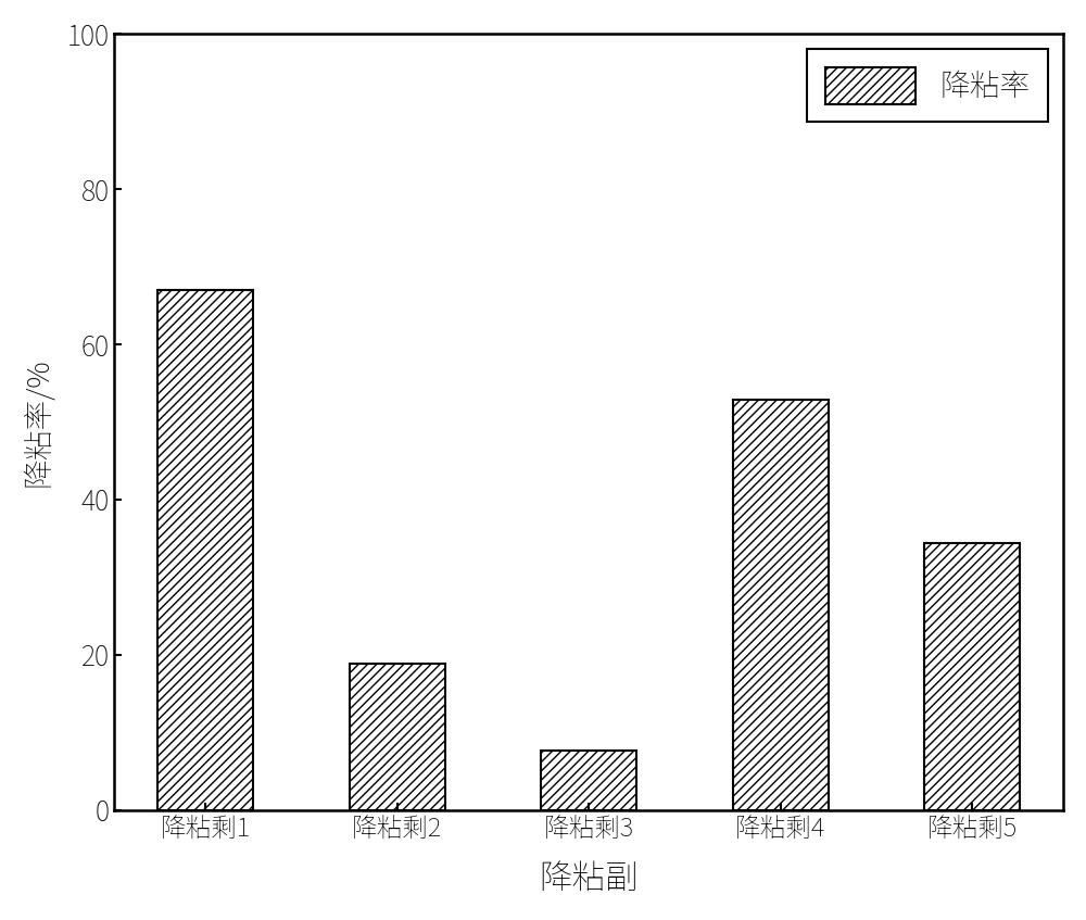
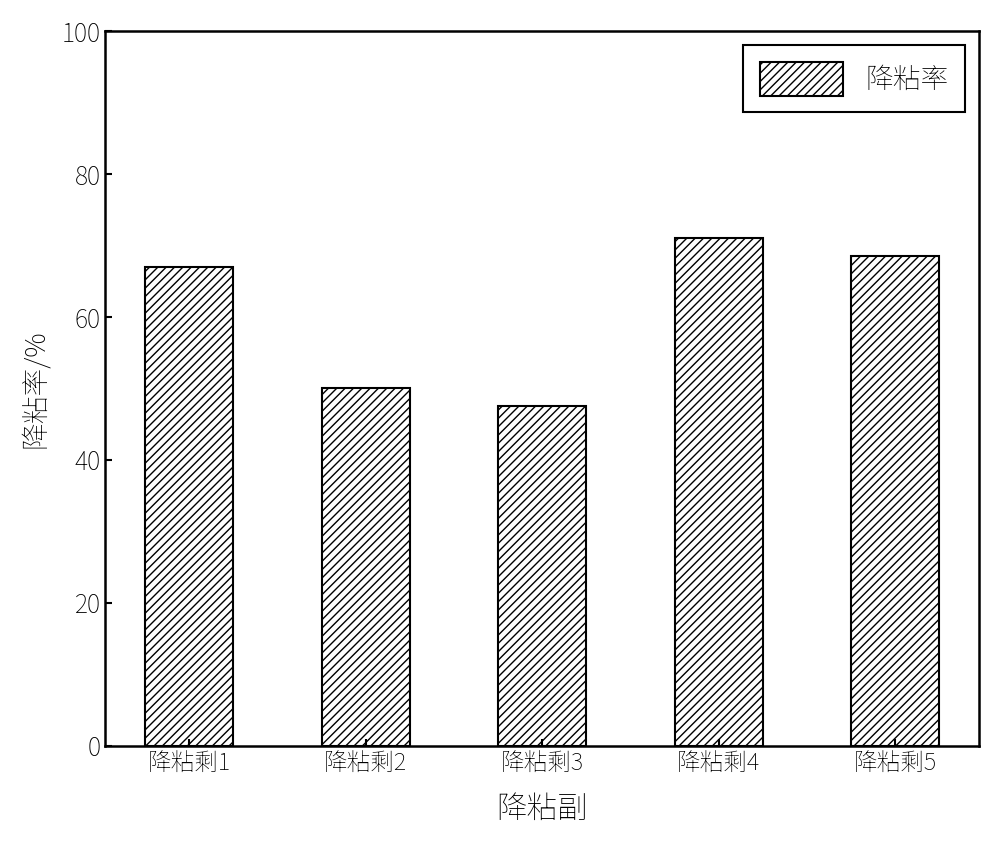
降粘剩2: 18.8 -> 50.0
降粘剩3: 7.6 -> 47.5
降粘剩4: 52.8 -> 71.0
降粘剩5: 34.4 -> 68.5
